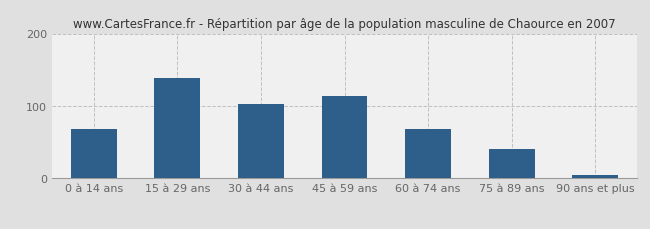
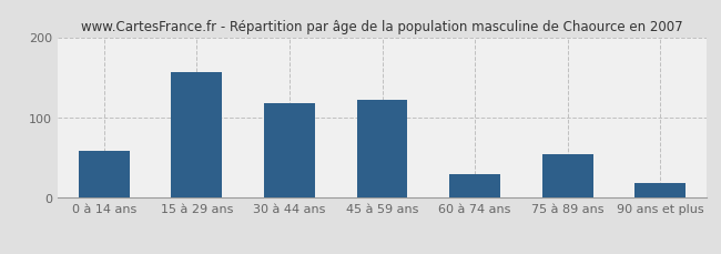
0 à 14 ans: 68 -> 58
15 à 29 ans: 138 -> 156
30 à 44 ans: 103 -> 118
45 à 59 ans: 114 -> 122
60 à 74 ans: 68 -> 30
75 à 89 ans: 40 -> 54
90 ans et plus: 5 -> 18
